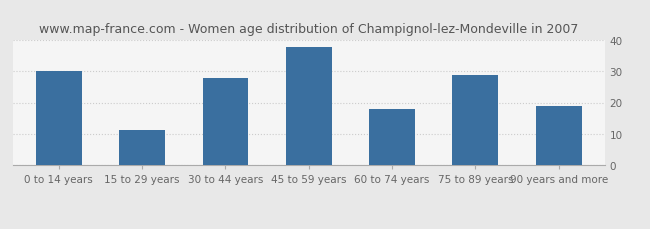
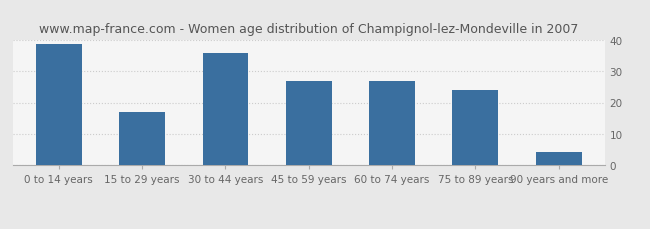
0 to 14 years: 30 -> 39
15 to 29 years: 11 -> 17
30 to 44 years: 28 -> 36
45 to 59 years: 38 -> 27
60 to 74 years: 18 -> 27
75 to 89 years: 29 -> 24
90 years and more: 19 -> 4
